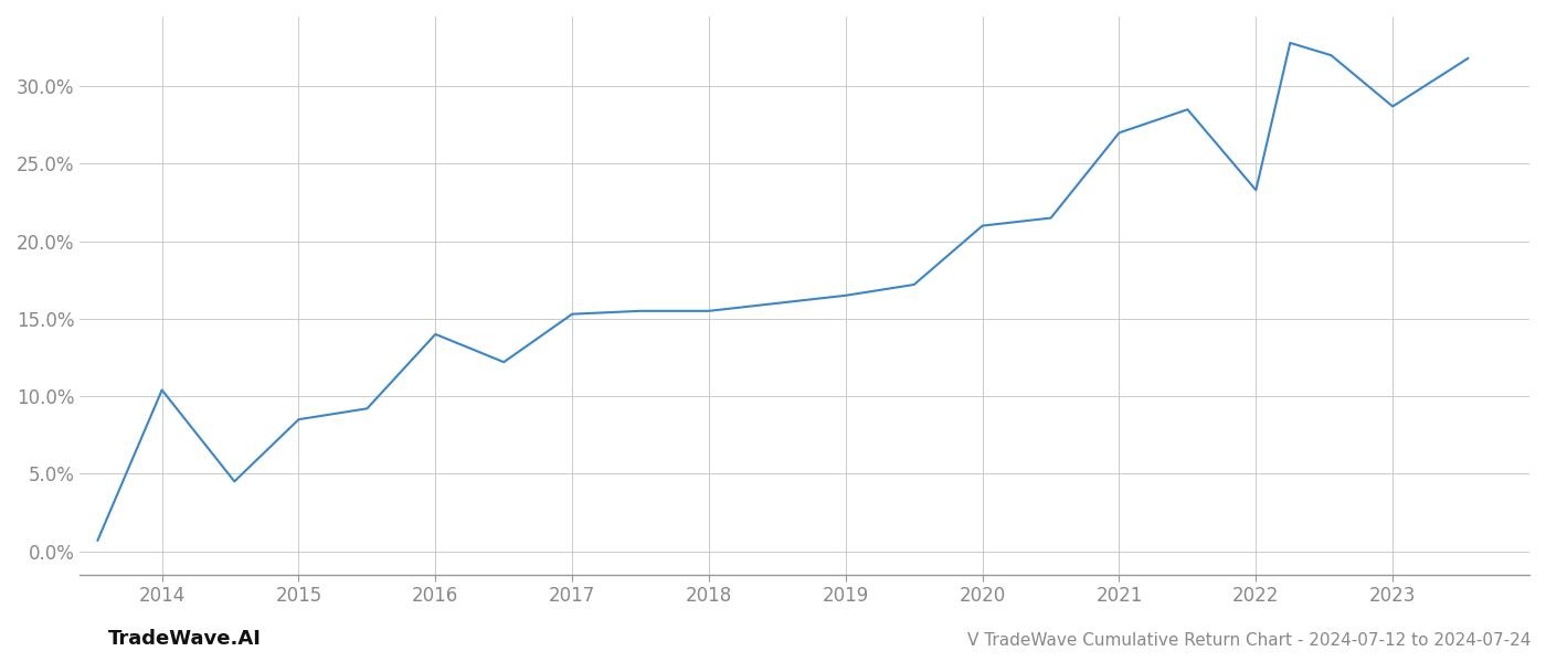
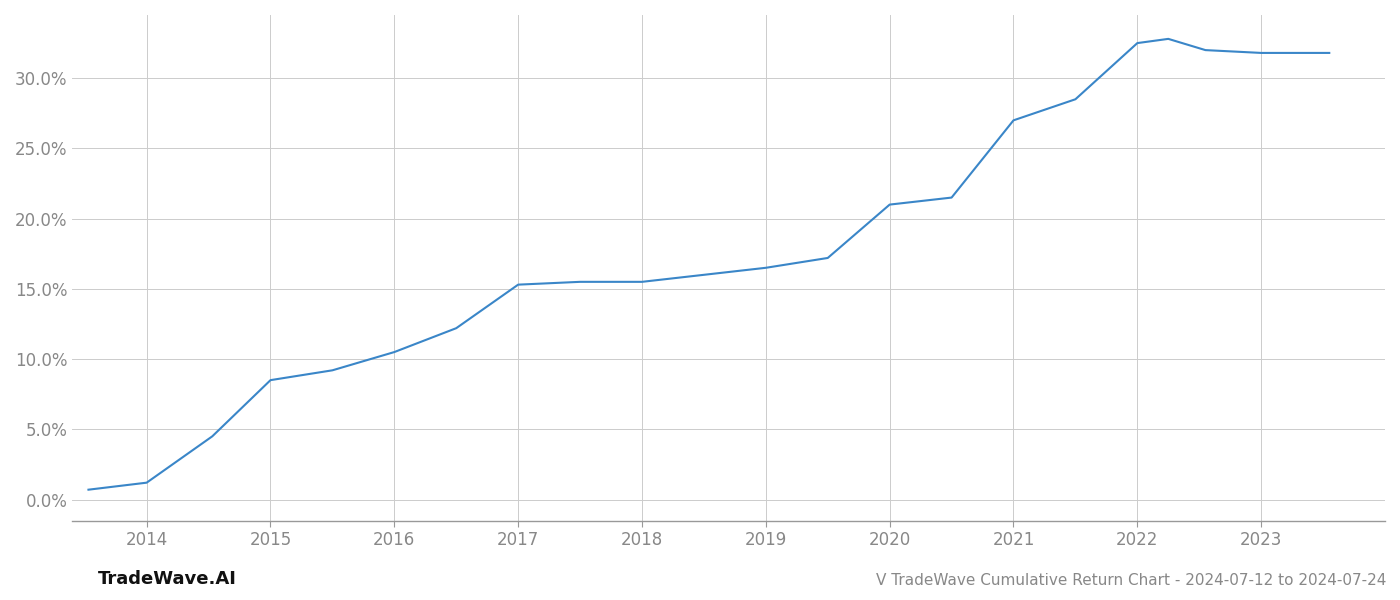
2014: 10.4% -> 1.2%
2016: 14.0% -> 10.5%
2022: 23.3% -> 32.5%
2023: 28.7% -> 31.8%
